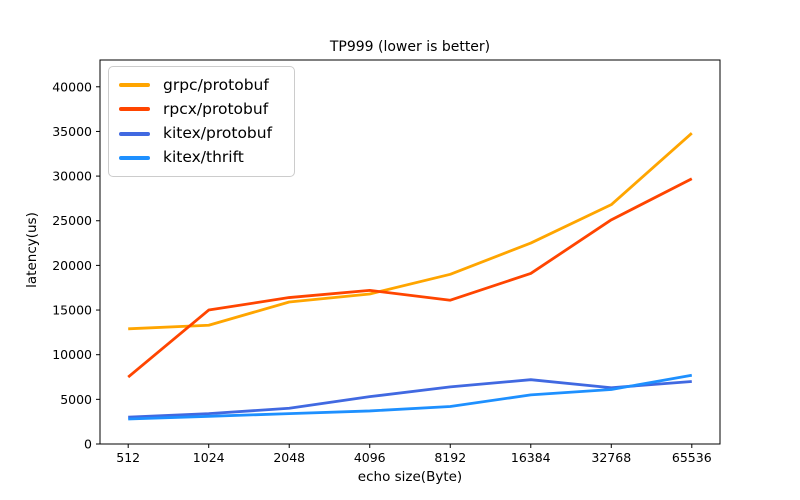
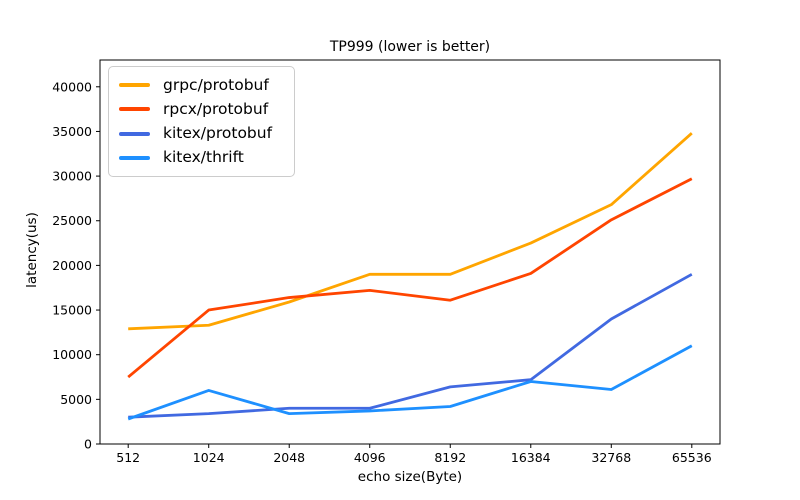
kitex/thrift/1024: 3000 -> 6000
grpc/protobuf/4096: 17000 -> 19000
kitex/protobuf/4096: 5000 -> 4000
kitex/thrift/16384: 6000 -> 7000
kitex/protobuf/32768: 6000 -> 14000
kitex/protobuf/65536: 7000 -> 19000
kitex/thrift/65536: 8000 -> 11000
